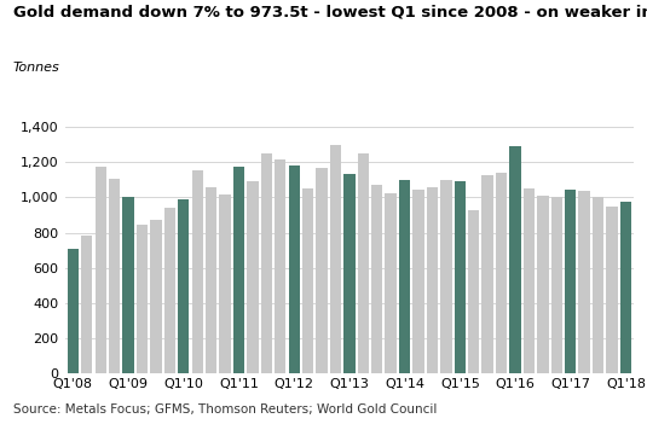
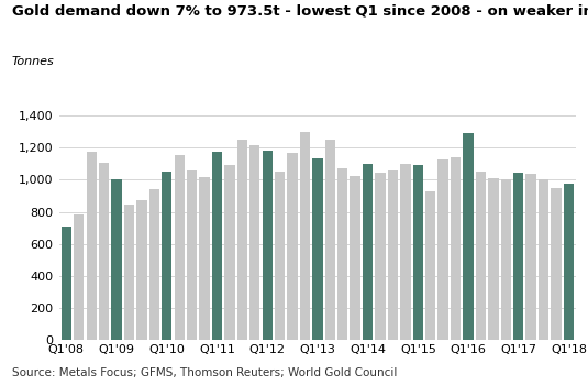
Q1'10: 990 -> 1,050
